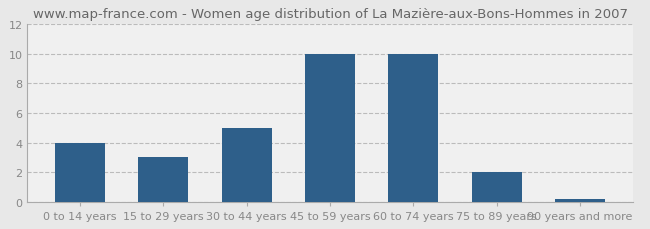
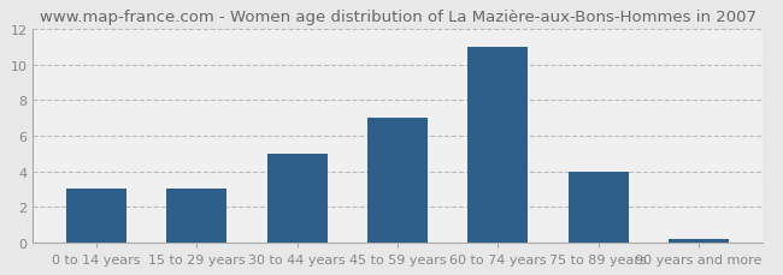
0 to 14 years: 4.0 -> 3.0
45 to 59 years: 10.0 -> 7.0
60 to 74 years: 10.0 -> 11.0
75 to 89 years: 2.0 -> 4.0
